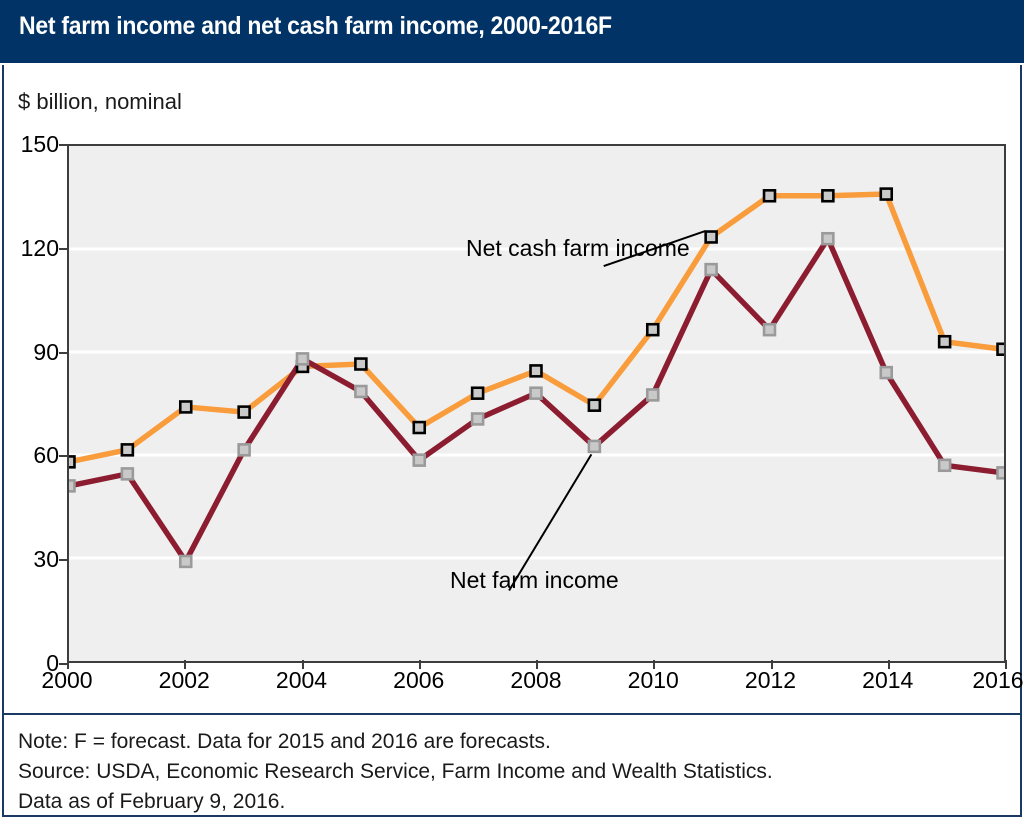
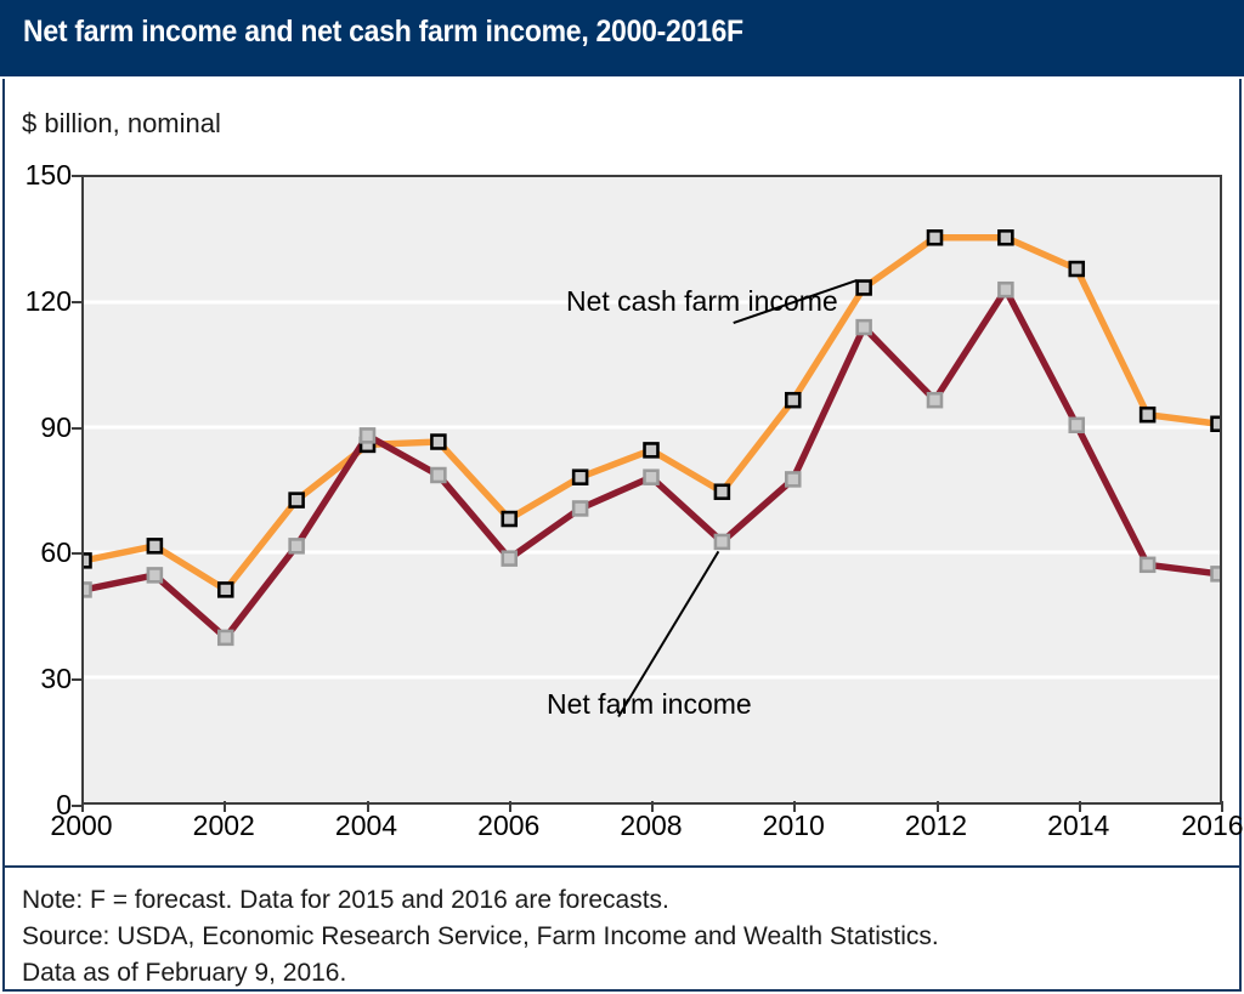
Net cash farm income/2002: 74 -> 51
Net farm income/2002: 29 -> 40
Net cash farm income/2014: 136 -> 128
Net farm income/2014: 84 -> 90
